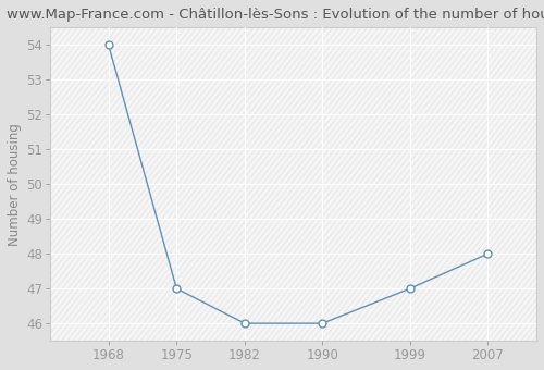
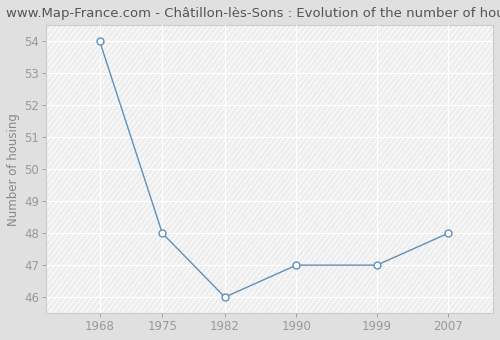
1975: 47 -> 48
1990: 46 -> 47
